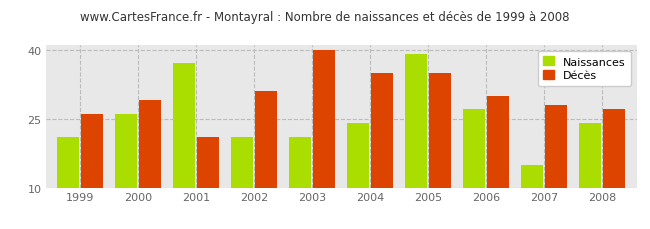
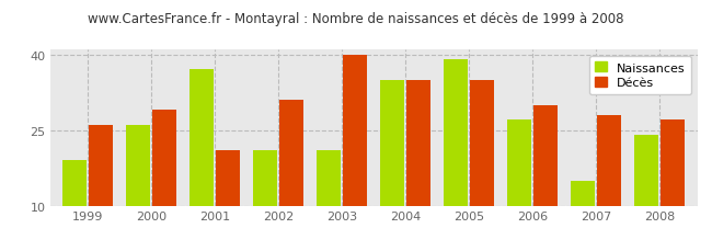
Naissances/1999: 21 -> 19
Naissances/2004: 24 -> 35
